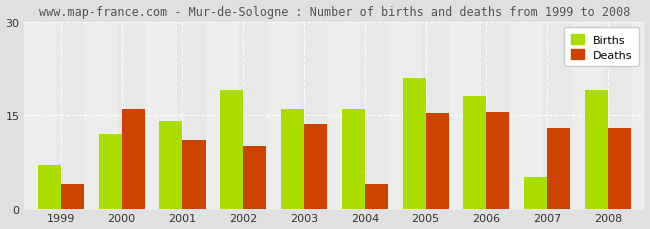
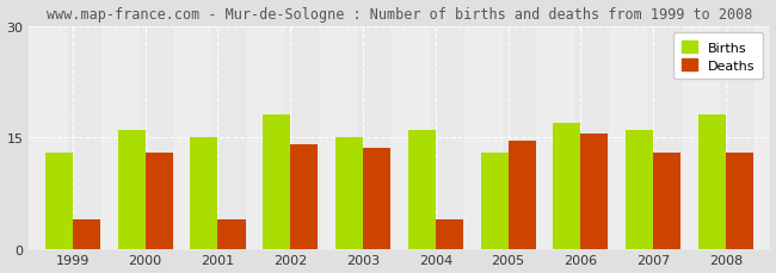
Births/1999: 7 -> 13
Births/2000: 12 -> 16
Deaths/2000: 16.0 -> 13.0
Births/2001: 14 -> 15
Deaths/2001: 11.0 -> 4.0
Births/2002: 19 -> 18
Deaths/2002: 10.0 -> 14.0
Births/2003: 16 -> 15
Births/2005: 21 -> 13
Deaths/2005: 15.4 -> 14.5
Births/2006: 18 -> 17
Births/2007: 5 -> 16
Births/2008: 19 -> 18
